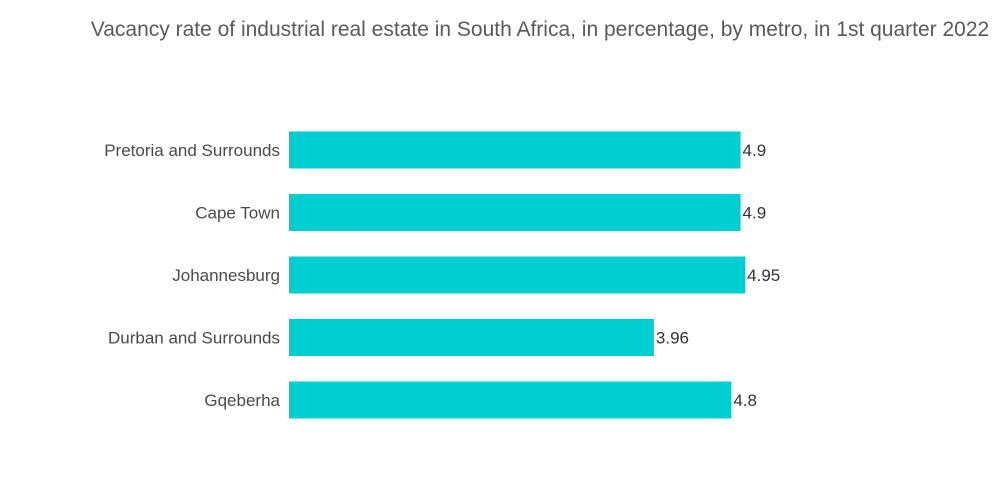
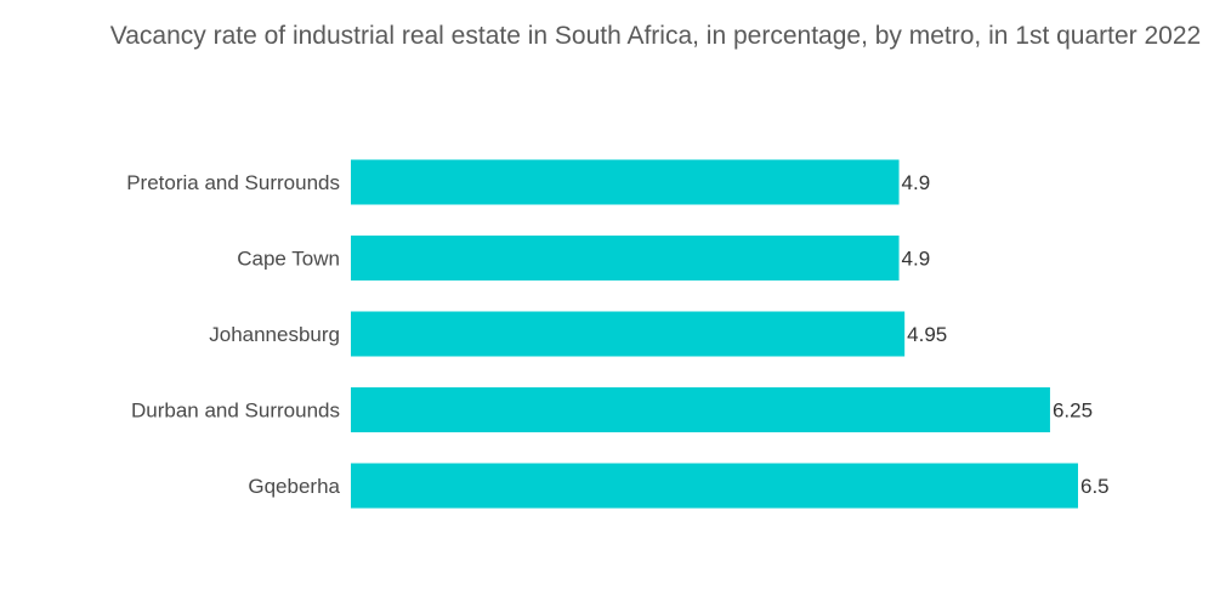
Durban and Surrounds: 3.96 -> 6.25
Gqeberha: 4.8 -> 6.5
